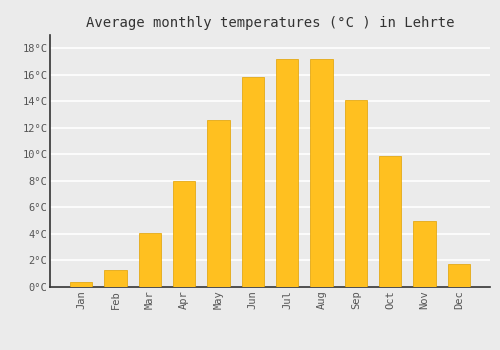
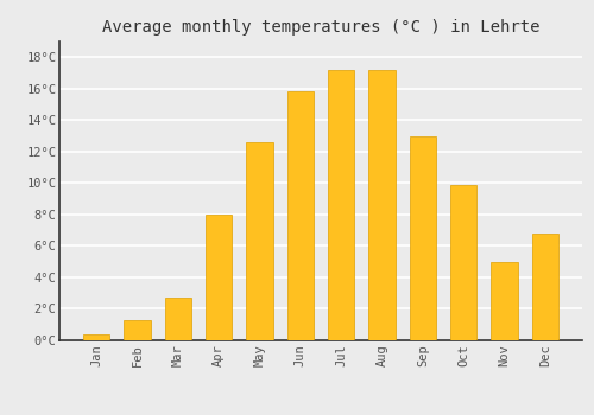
Mar: 4.1°C -> 2.7°C
Sep: 14.1°C -> 13.0°C
Dec: 1.7°C -> 6.8°C
